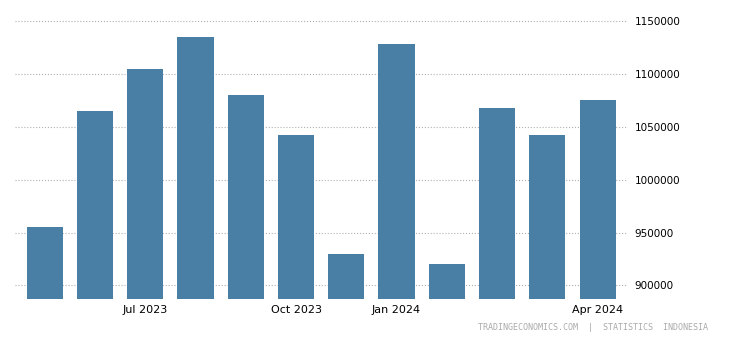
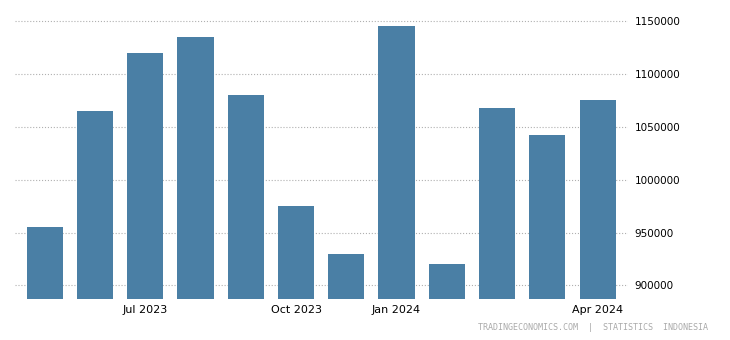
Jul 2023: 1104000 -> 1120000
Oct 2023: 1042000 -> 975000
Jan 2024: 1128000 -> 1145000
